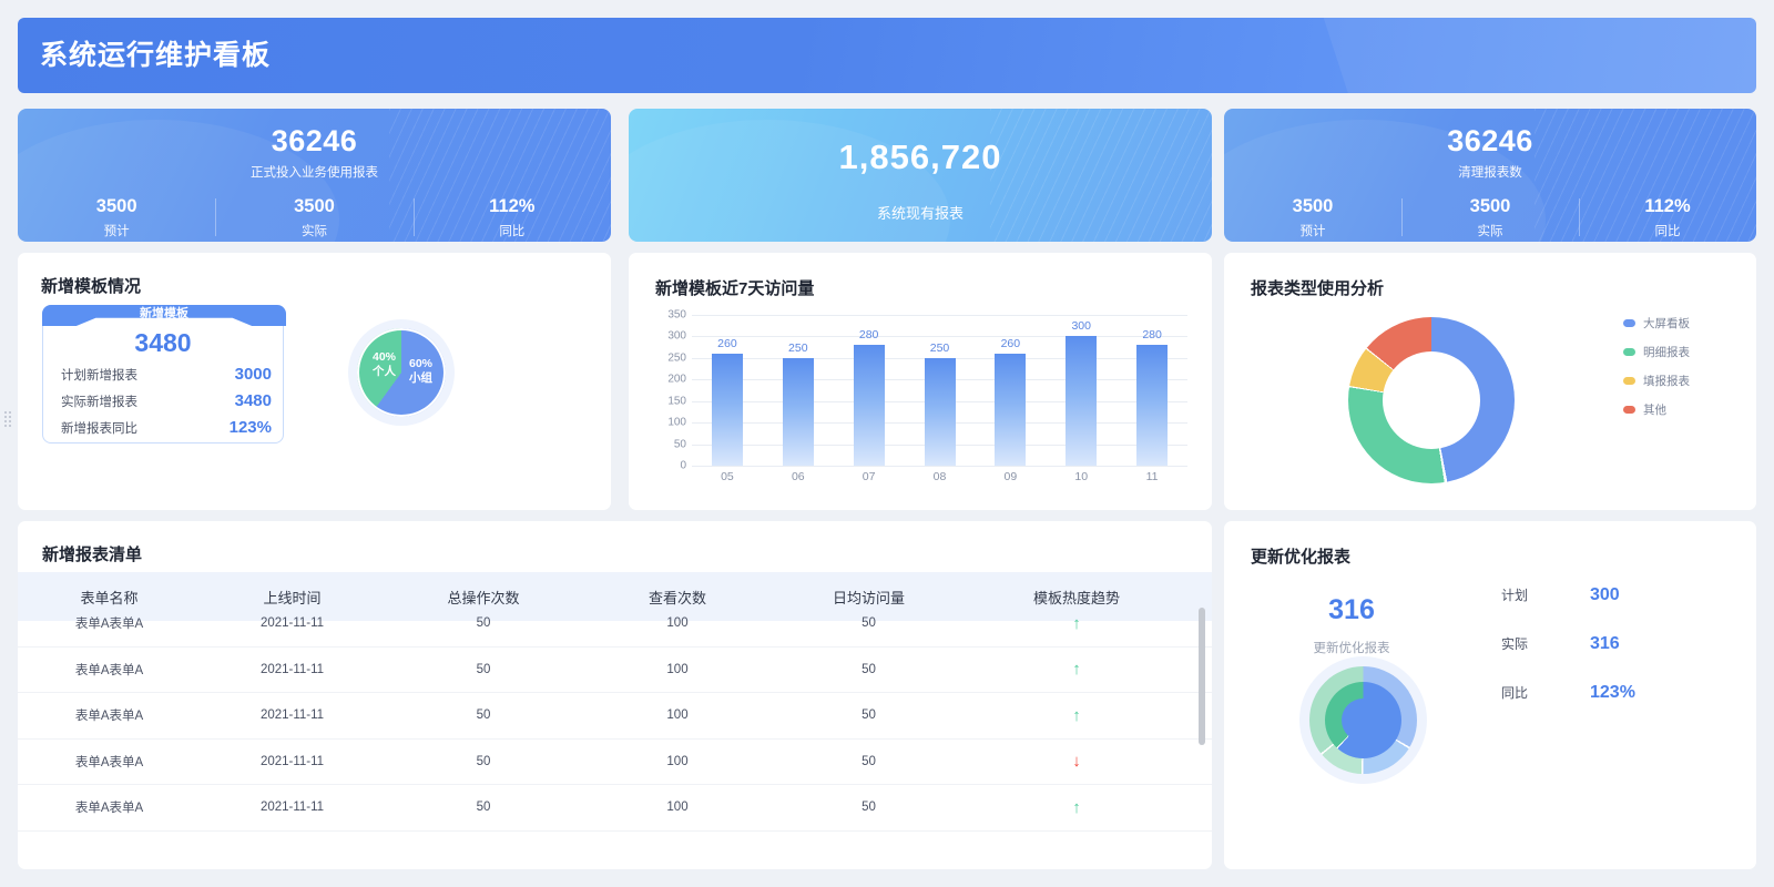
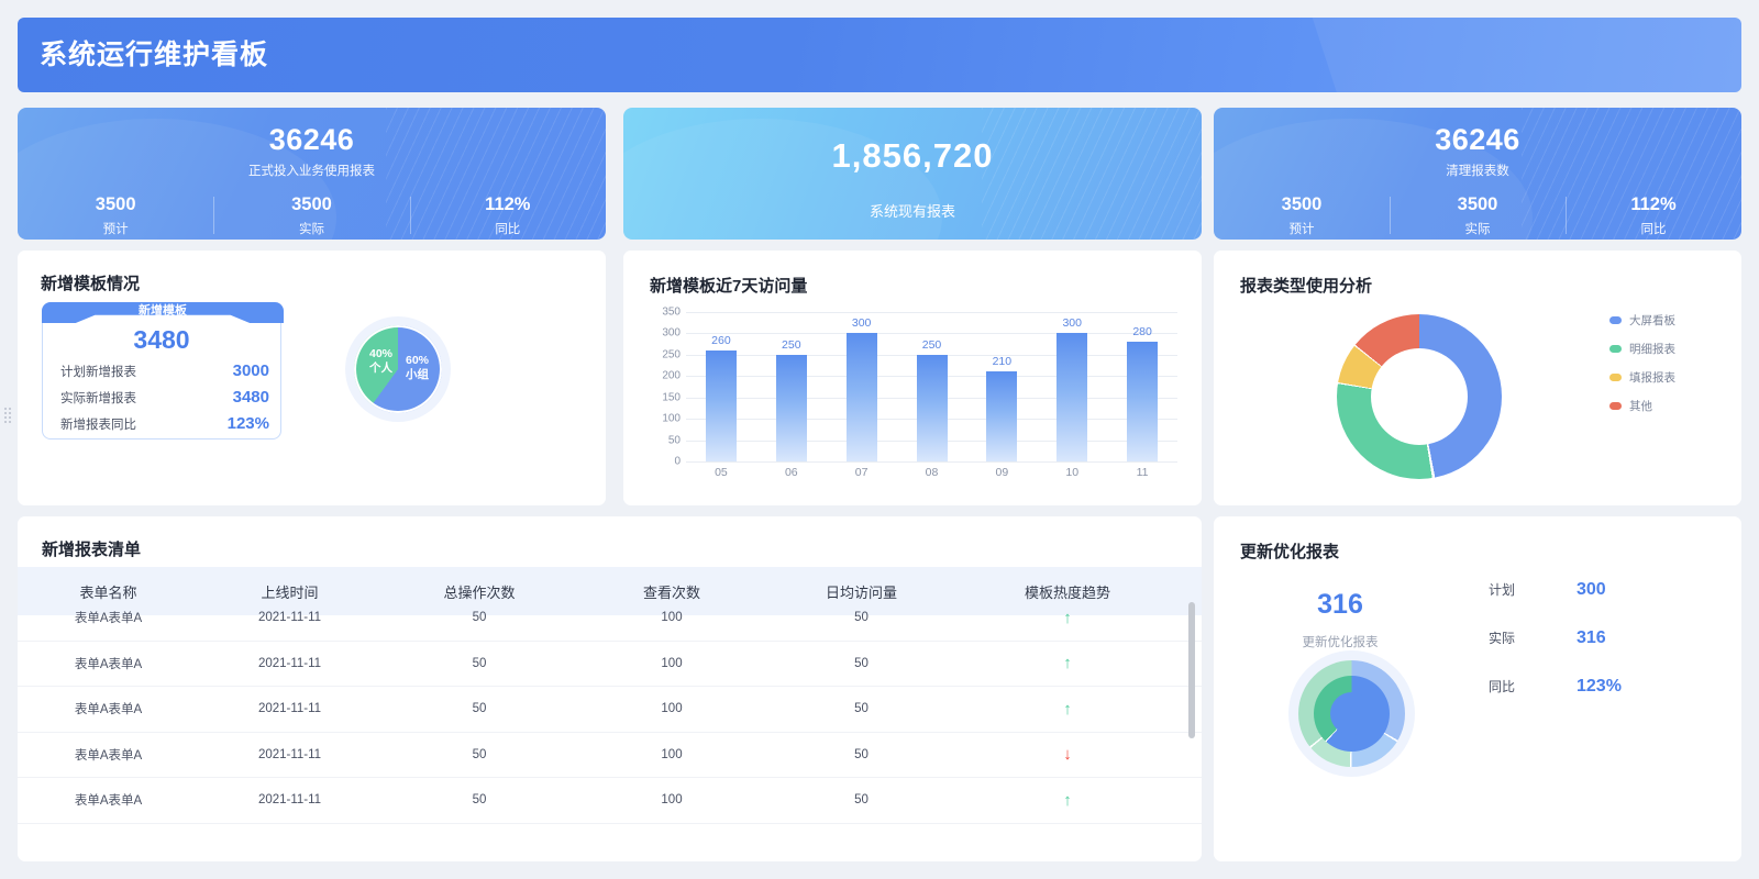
新增模板近7天访问量/07: 280 -> 300
新增模板近7天访问量/09: 260 -> 210
